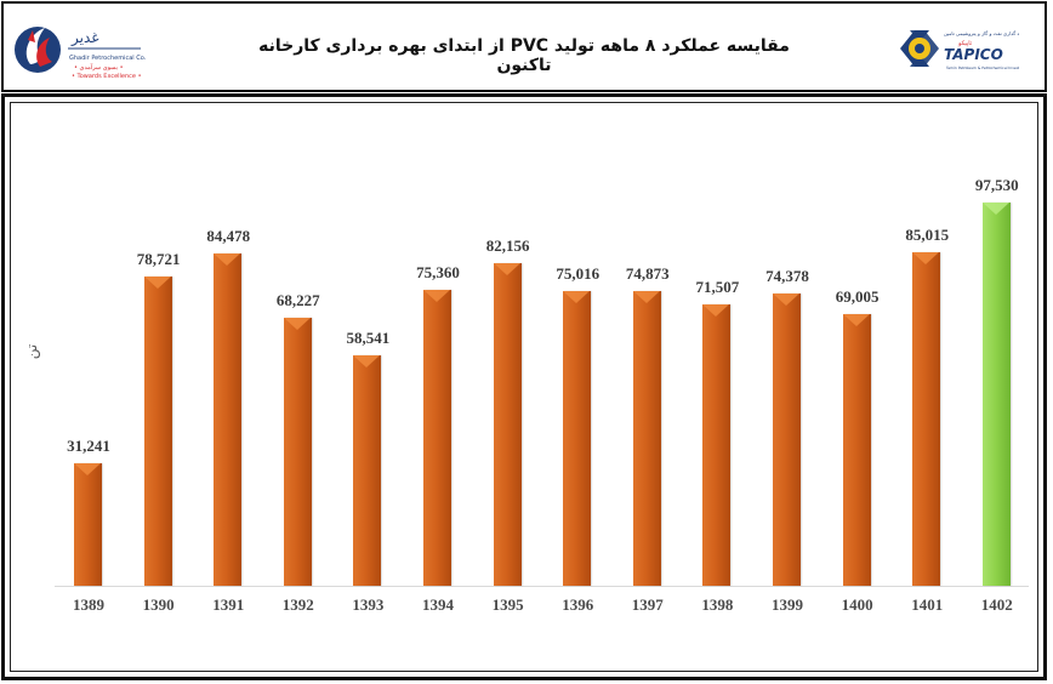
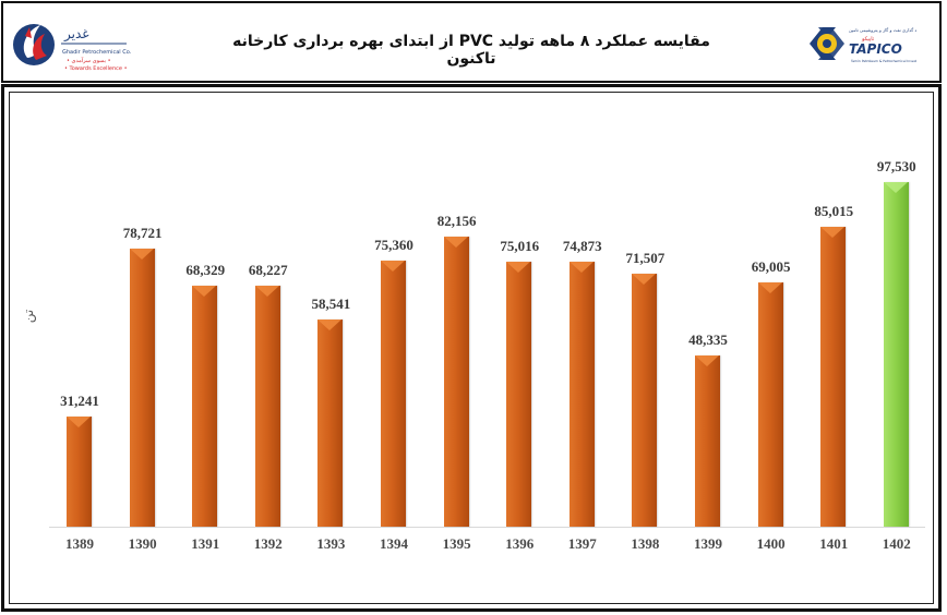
1391: 84,478 -> 68,329
1399: 74,378 -> 48,335
